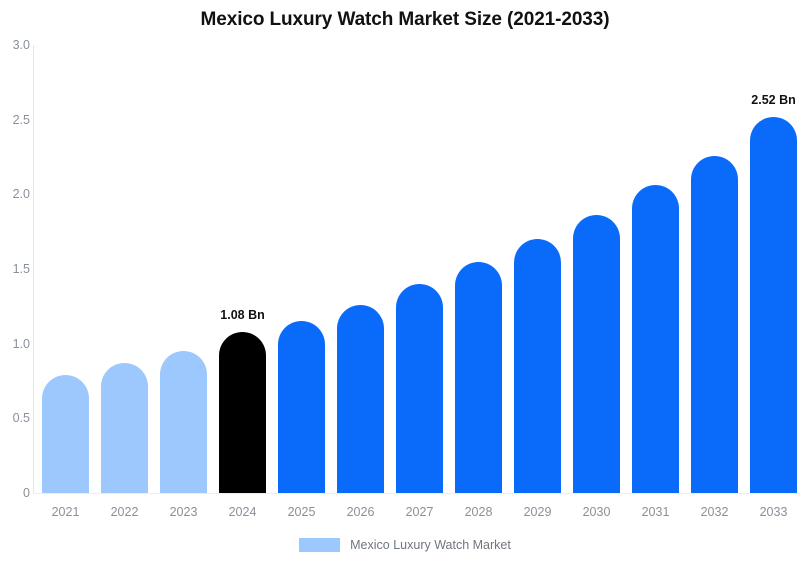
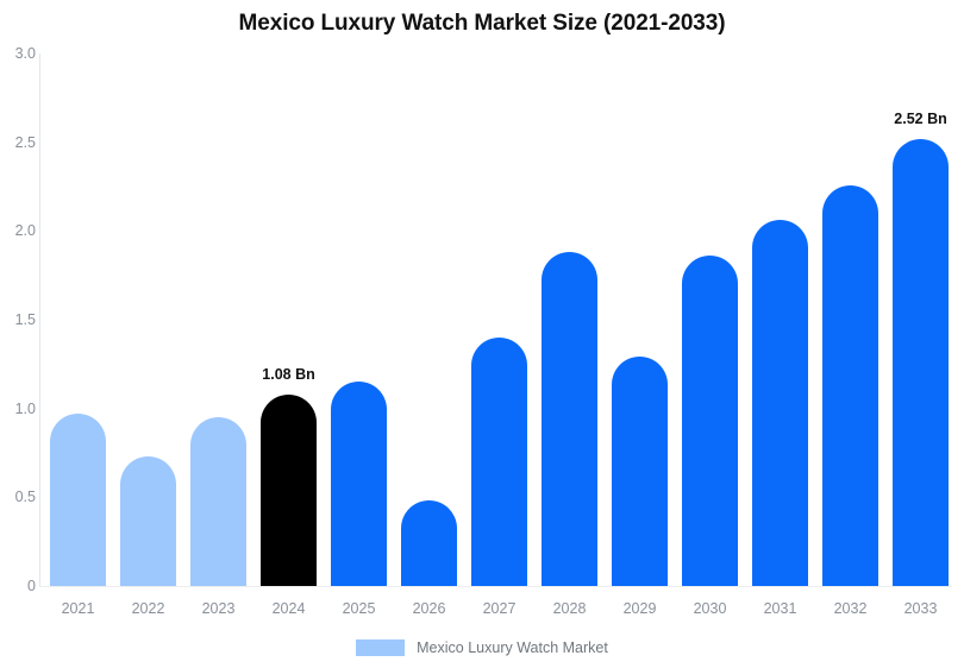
2021: 0.79 -> 0.97
2022: 0.87 -> 0.73
2026: 1.26 -> 0.48
2028: 1.55 -> 1.88
2029: 1.70 -> 1.29
